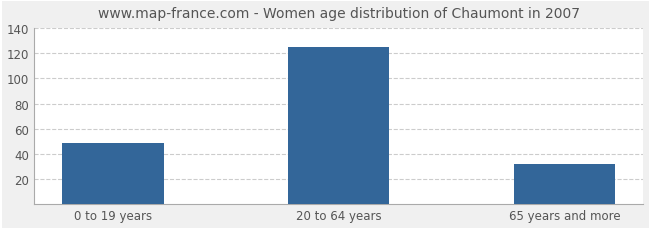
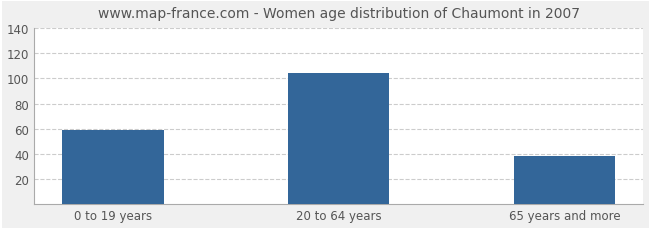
0 to 19 years: 49 -> 59
20 to 64 years: 125 -> 104
65 years and more: 32 -> 38
